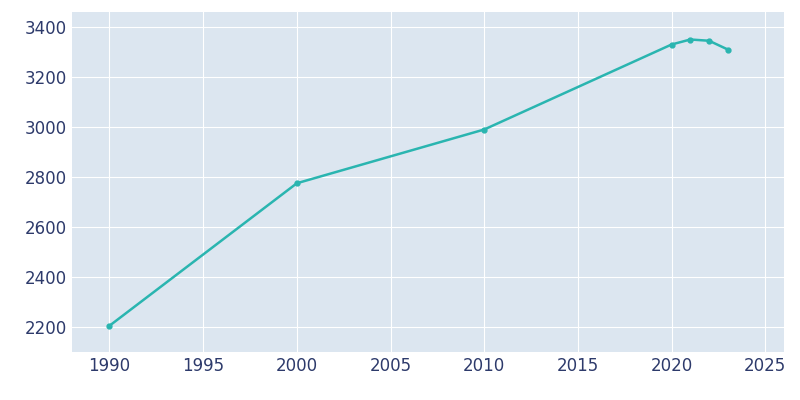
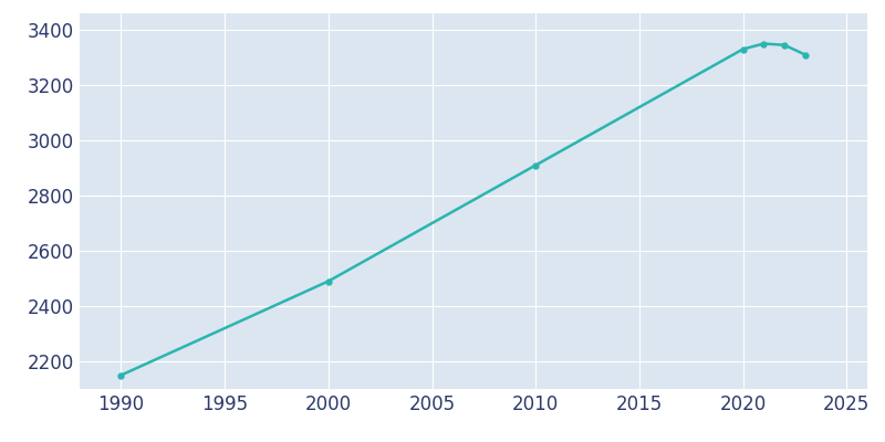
1990: 2205 -> 2150
2000: 2775 -> 2490
2010: 2990 -> 2910
